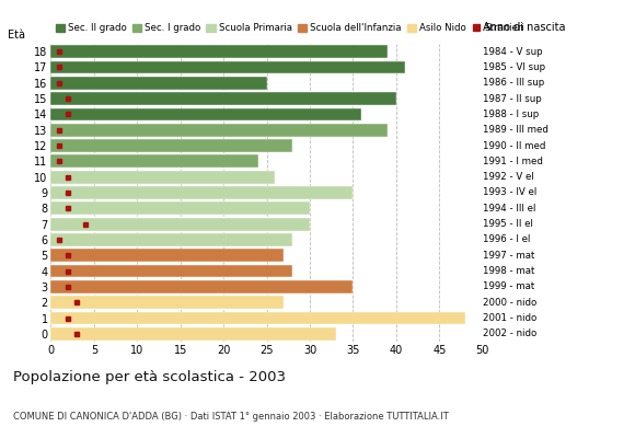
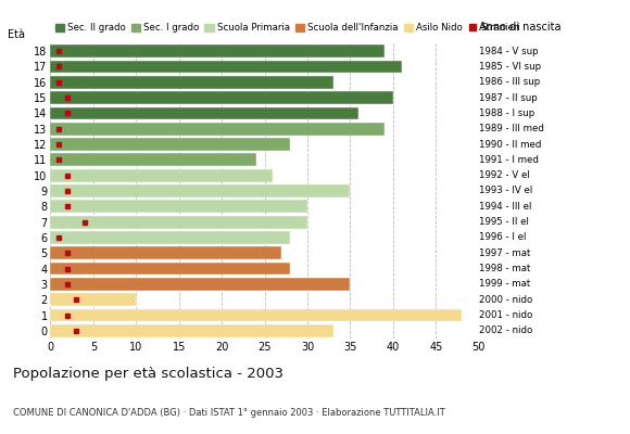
16: 25 -> 33
2: 27 -> 10
